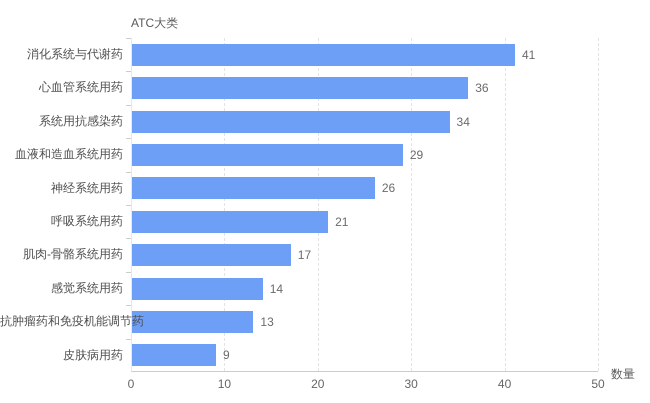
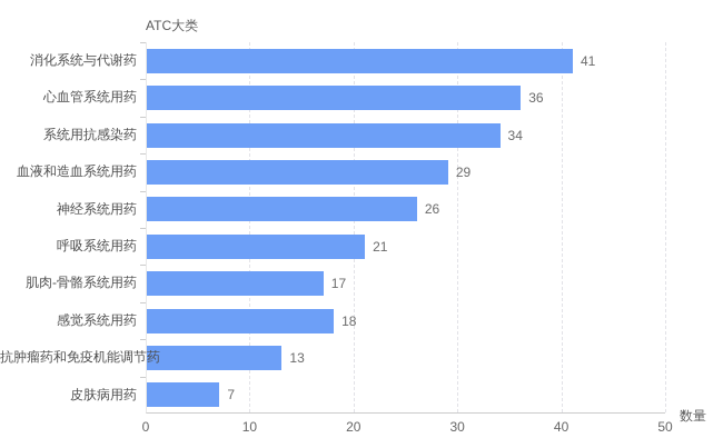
感觉系统用药: 14 -> 18
皮肤病用药: 9 -> 7
